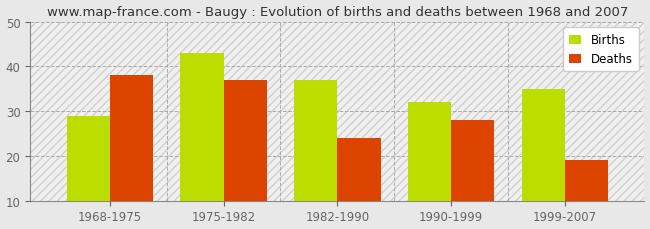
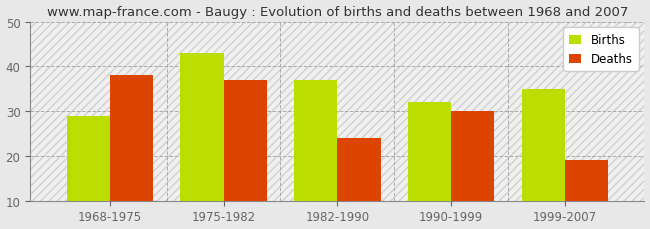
Deaths/1990-1999: 28 -> 30
